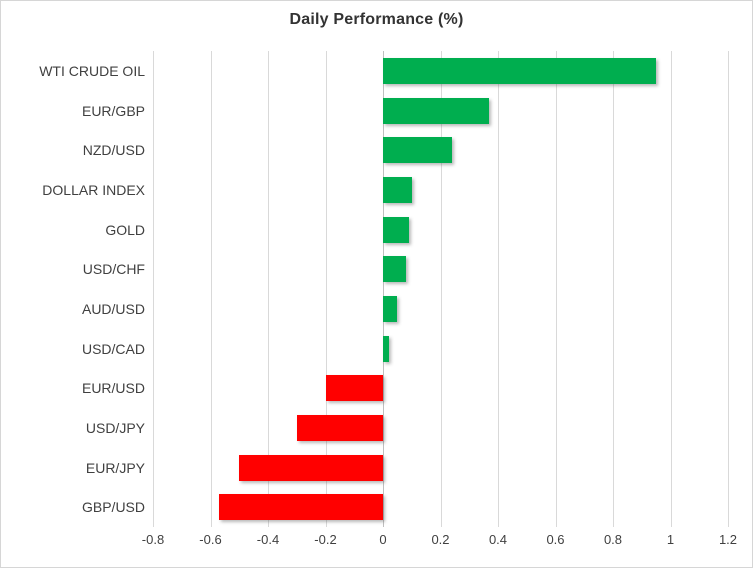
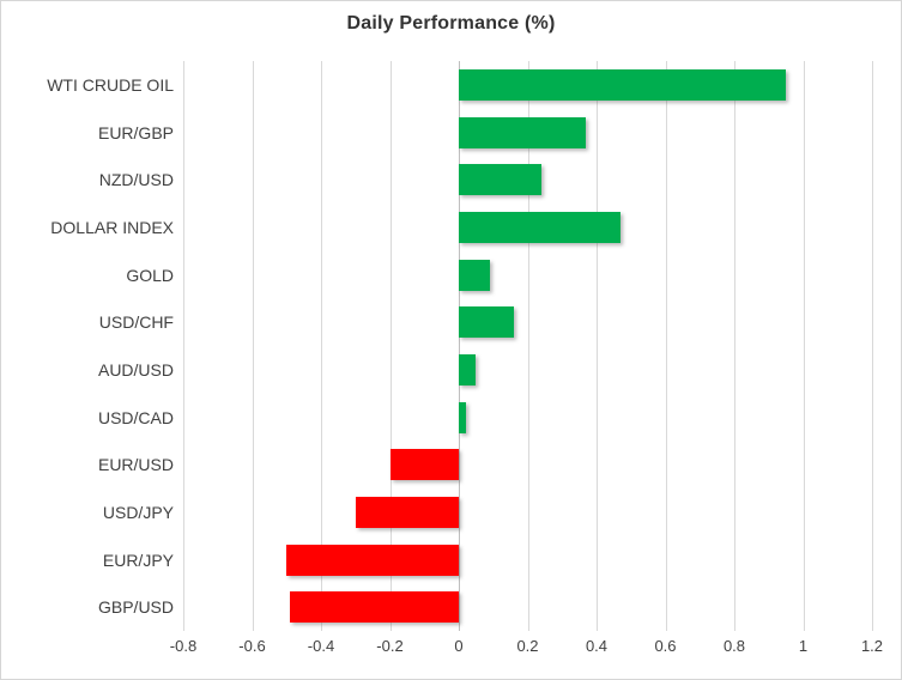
DOLLAR INDEX: 0.10 -> 0.47
USD/CHF: 0.08 -> 0.16
GBP/USD: -0.57 -> -0.49
